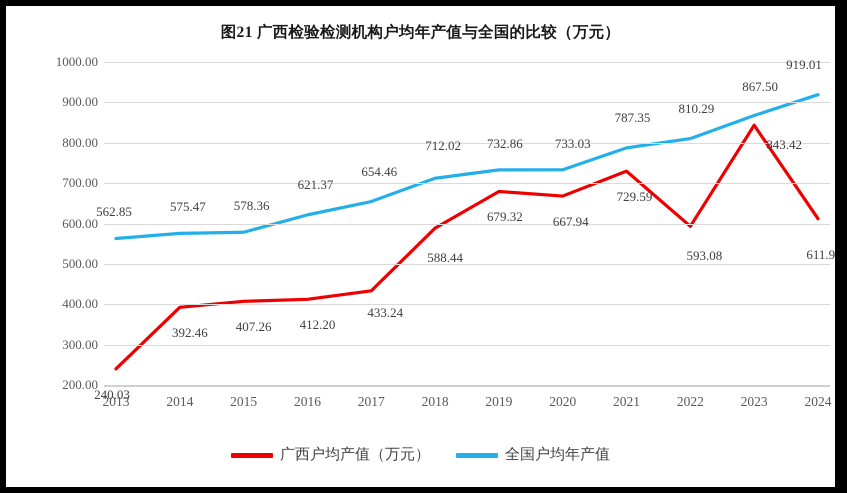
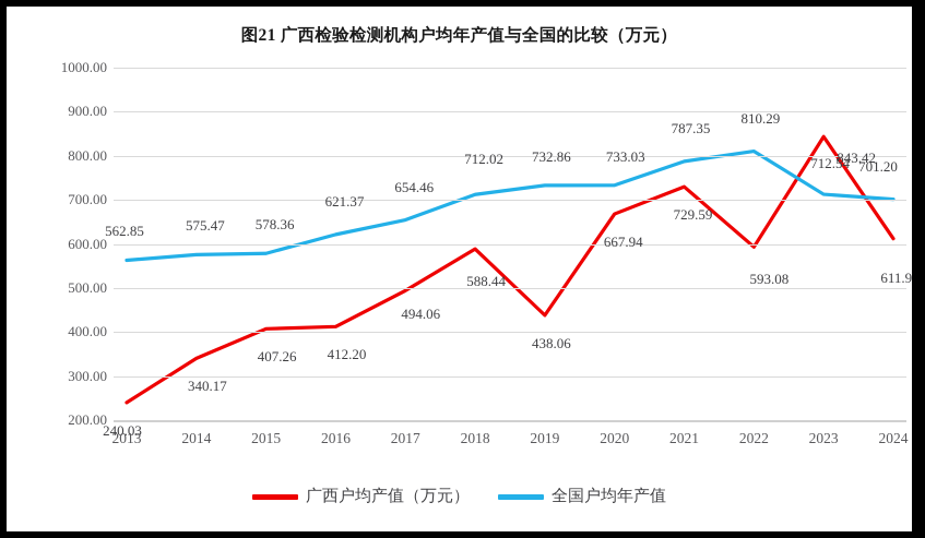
广西户均产值（万元）/2014: 392.46 -> 340.17
广西户均产值（万元）/2017: 433.24 -> 494.06
广西户均产值（万元）/2019: 679.32 -> 438.06
全国户均年产值/2023: 867.50 -> 712.54
全国户均年产值/2024: 919.01 -> 701.20
